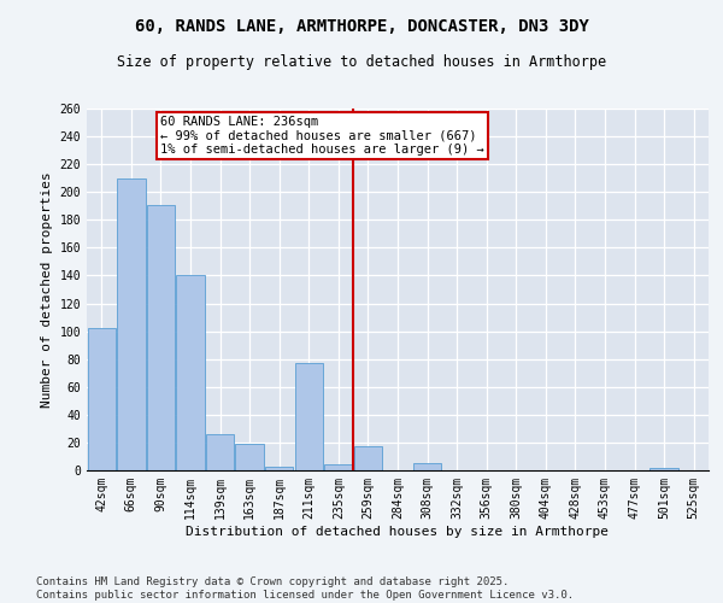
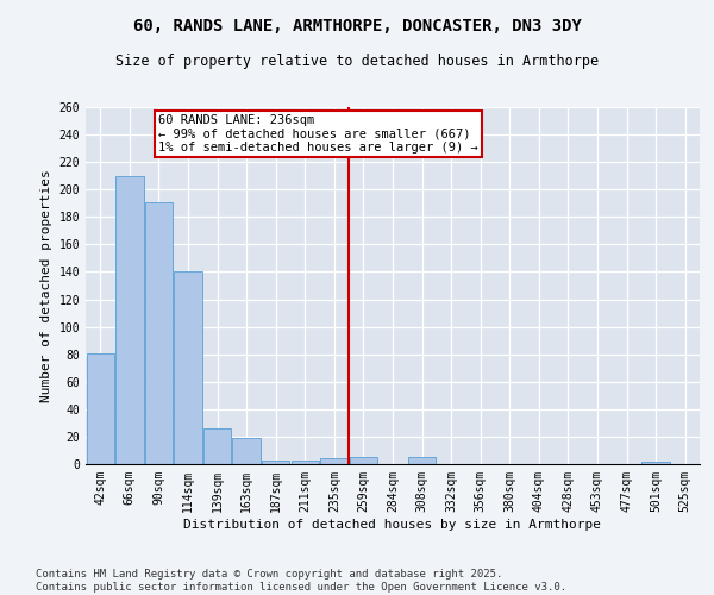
42sqm: 102 -> 81
211sqm: 77 -> 3
259sqm: 17 -> 5
